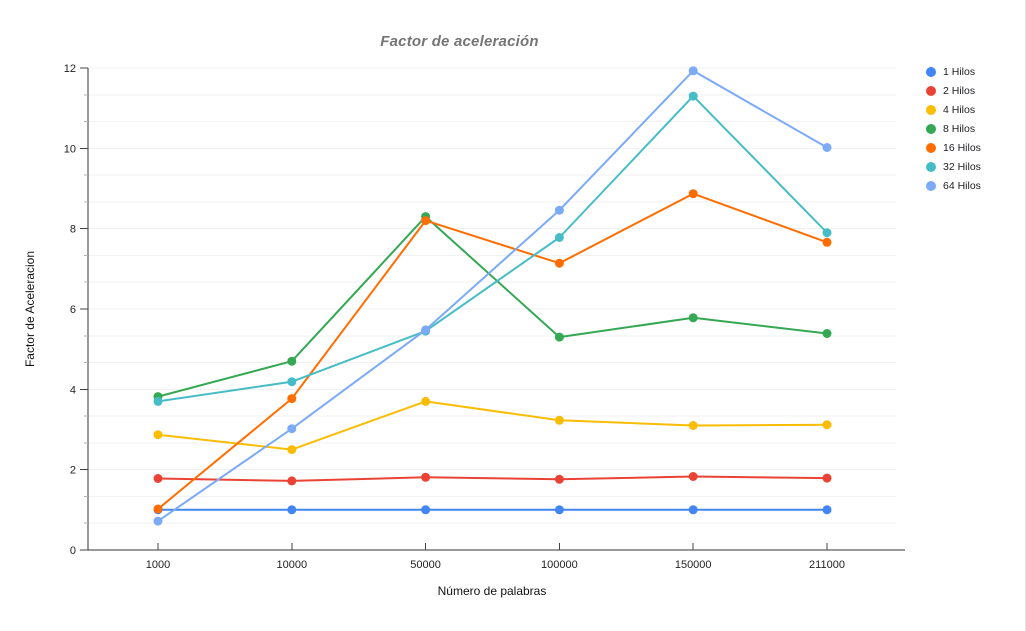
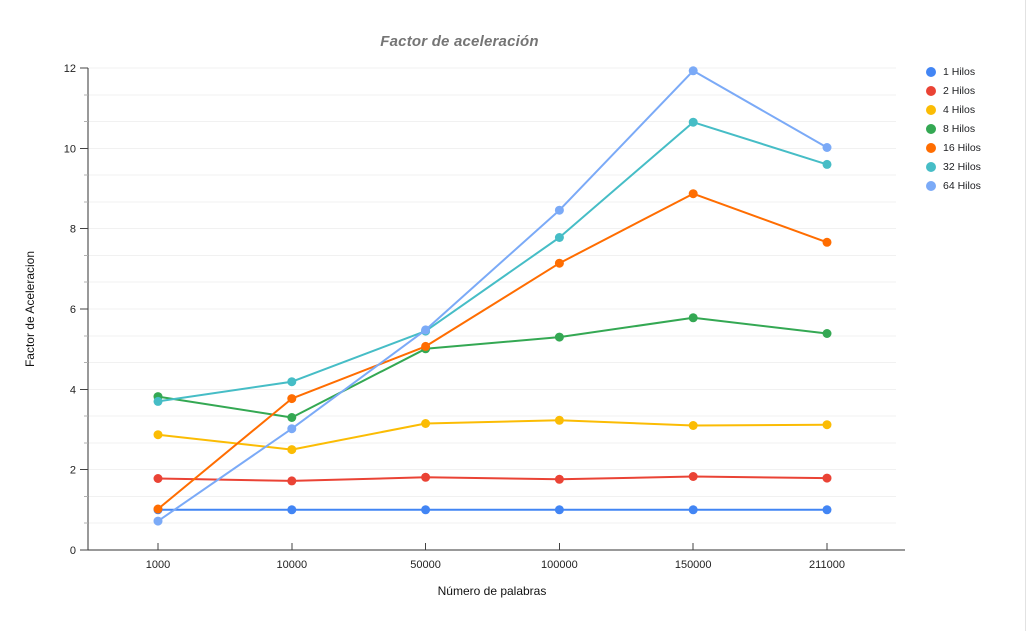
8 Hilos/10000: 4.7 -> 3.3
4 Hilos/50000: 3.7 -> 3.1
8 Hilos/50000: 8.3 -> 5.0
16 Hilos/50000: 8.2 -> 5.1
32 Hilos/150000: 11.3 -> 10.7
32 Hilos/211000: 7.9 -> 9.6
